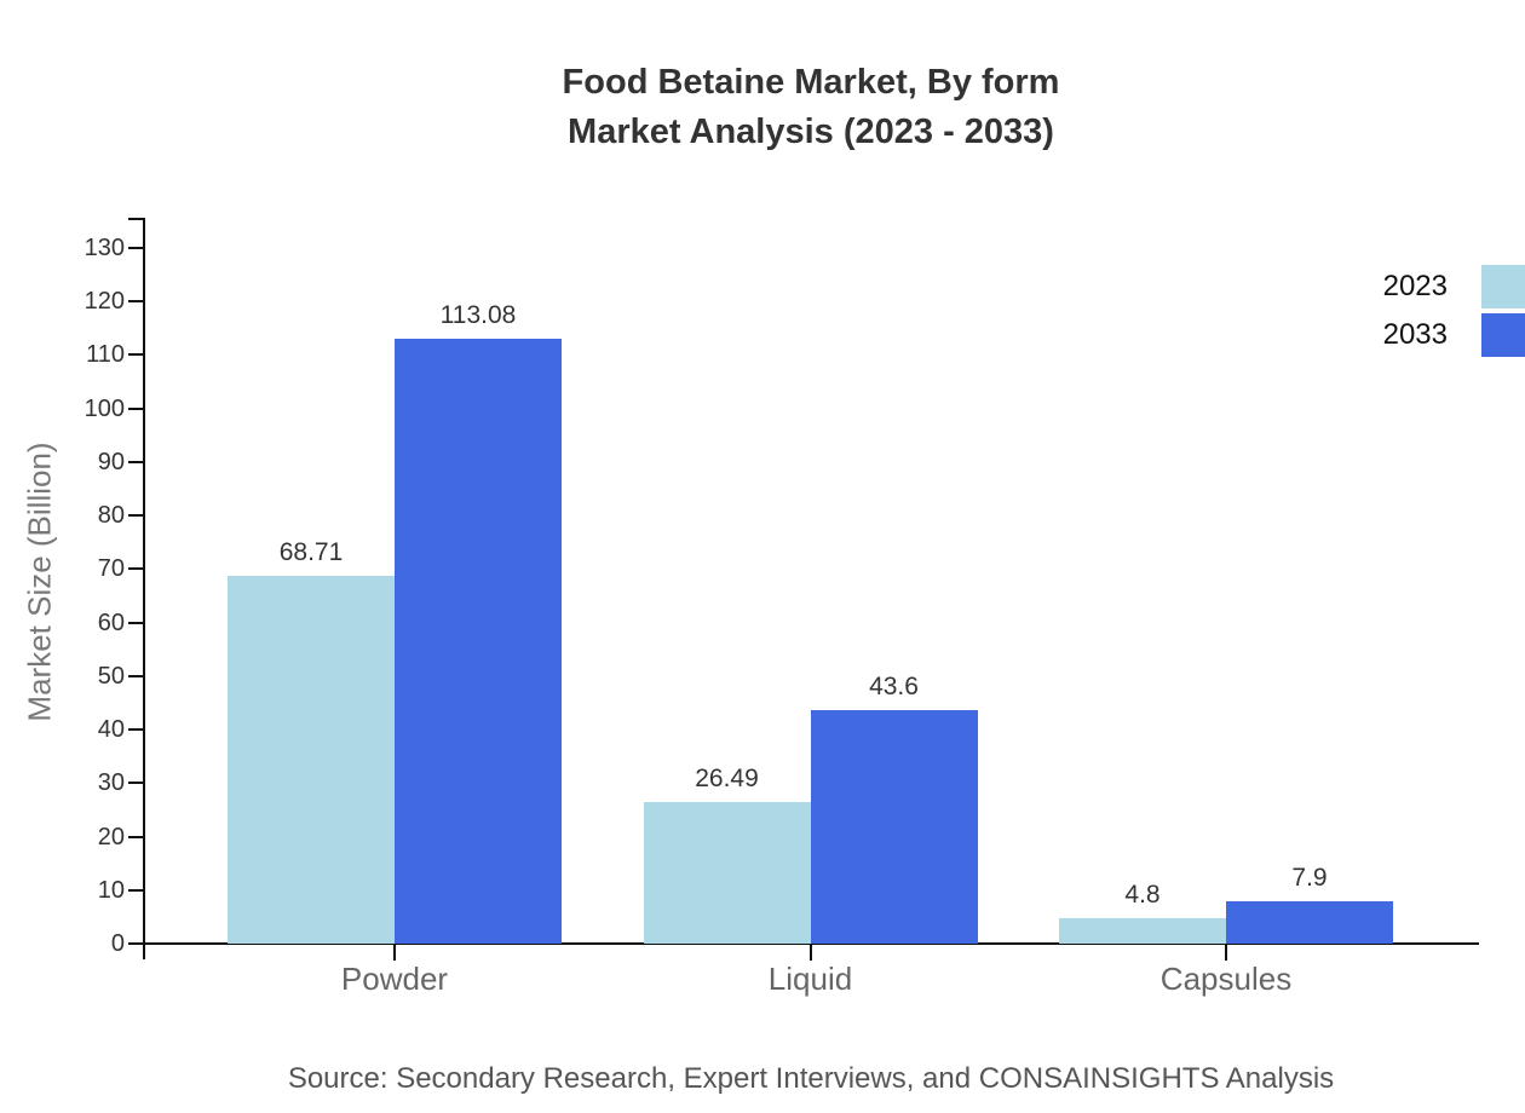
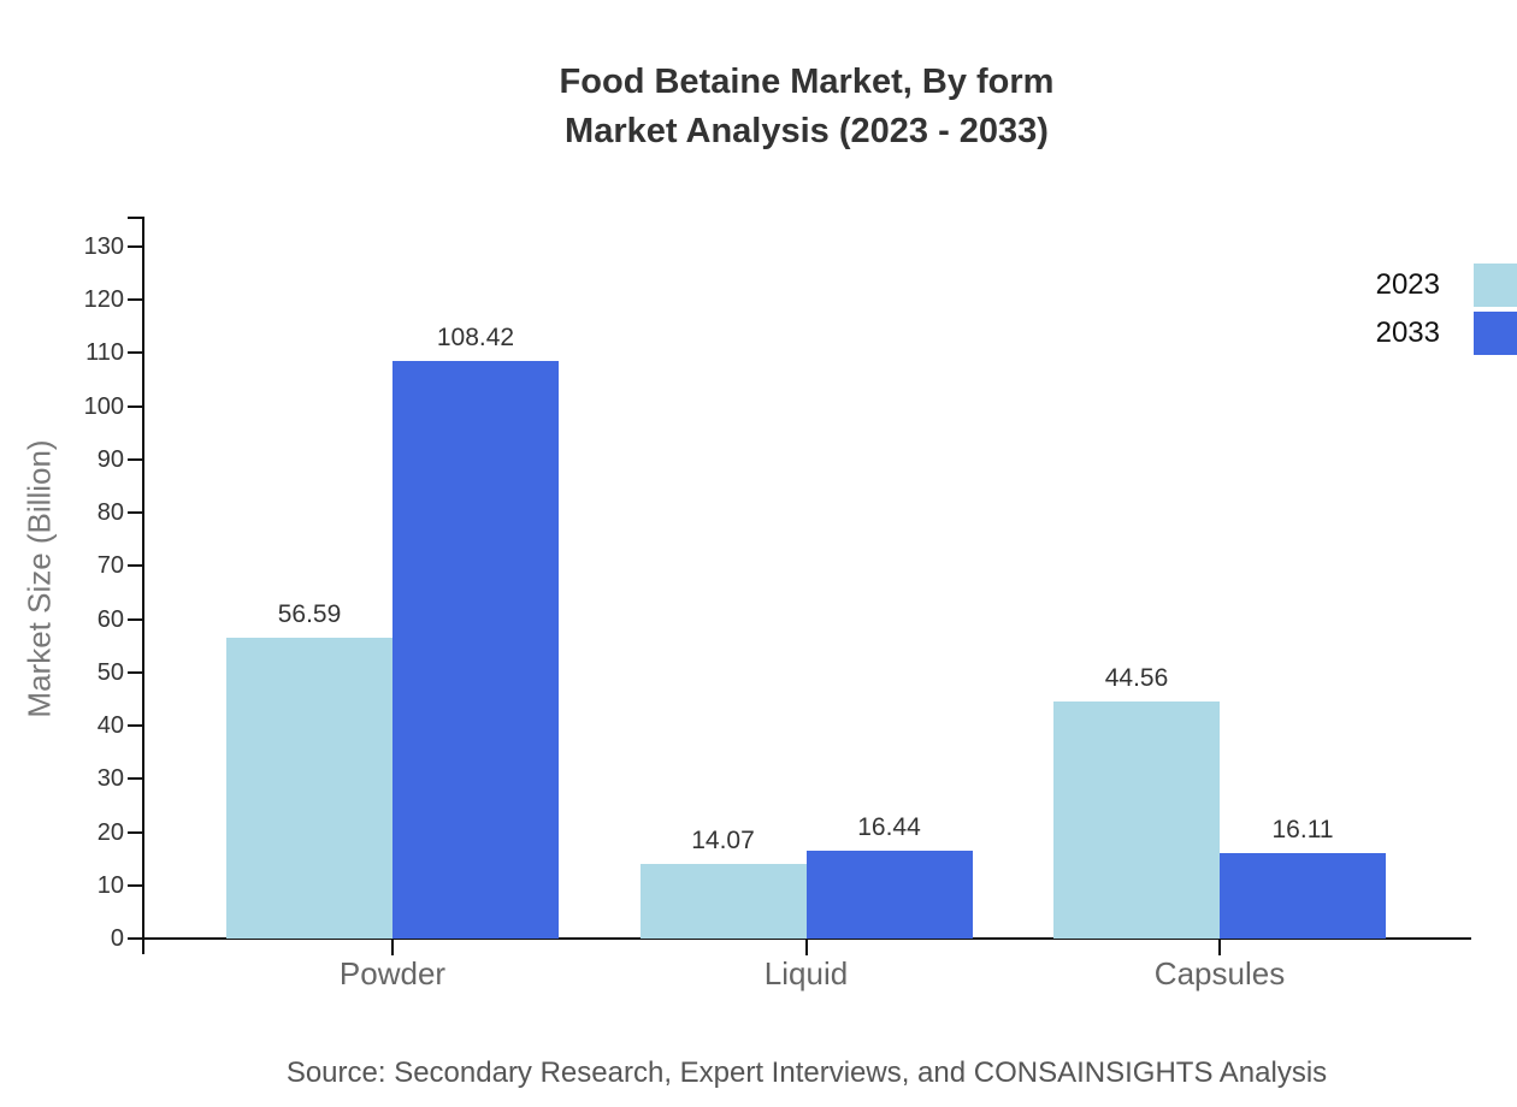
2023/Powder: 68.71 -> 56.59
2033/Powder: 113.08 -> 108.42
2023/Liquid: 26.49 -> 14.07
2033/Liquid: 43.6 -> 16.44
2023/Capsules: 4.8 -> 44.56
2033/Capsules: 7.9 -> 16.11
